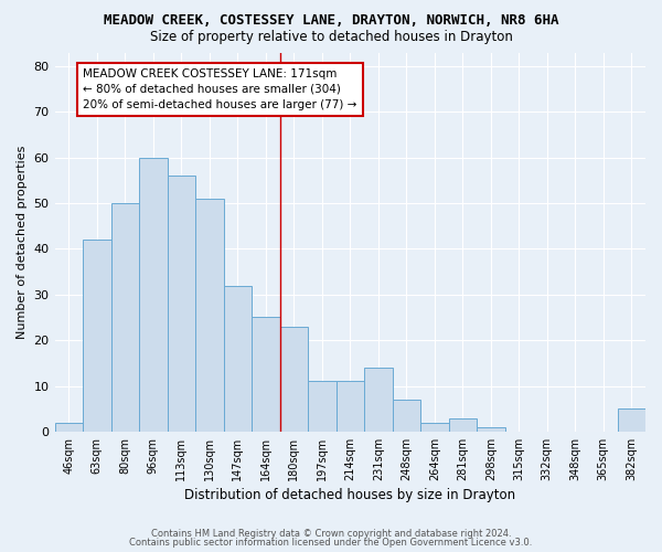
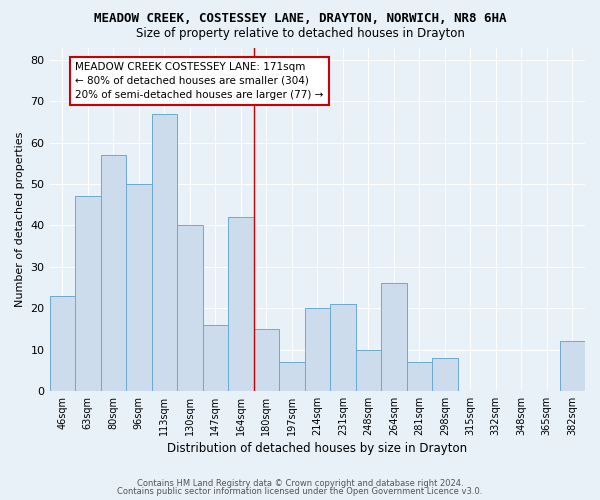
46sqm: 2 -> 23
63sqm: 42 -> 47
80sqm: 50 -> 57
96sqm: 60 -> 50
113sqm: 56 -> 67
130sqm: 51 -> 40
147sqm: 32 -> 16
164sqm: 25 -> 42
180sqm: 23 -> 15
197sqm: 11 -> 7
214sqm: 11 -> 20
231sqm: 14 -> 21
248sqm: 7 -> 10
264sqm: 2 -> 26
281sqm: 3 -> 7
298sqm: 1 -> 8
382sqm: 5 -> 12
